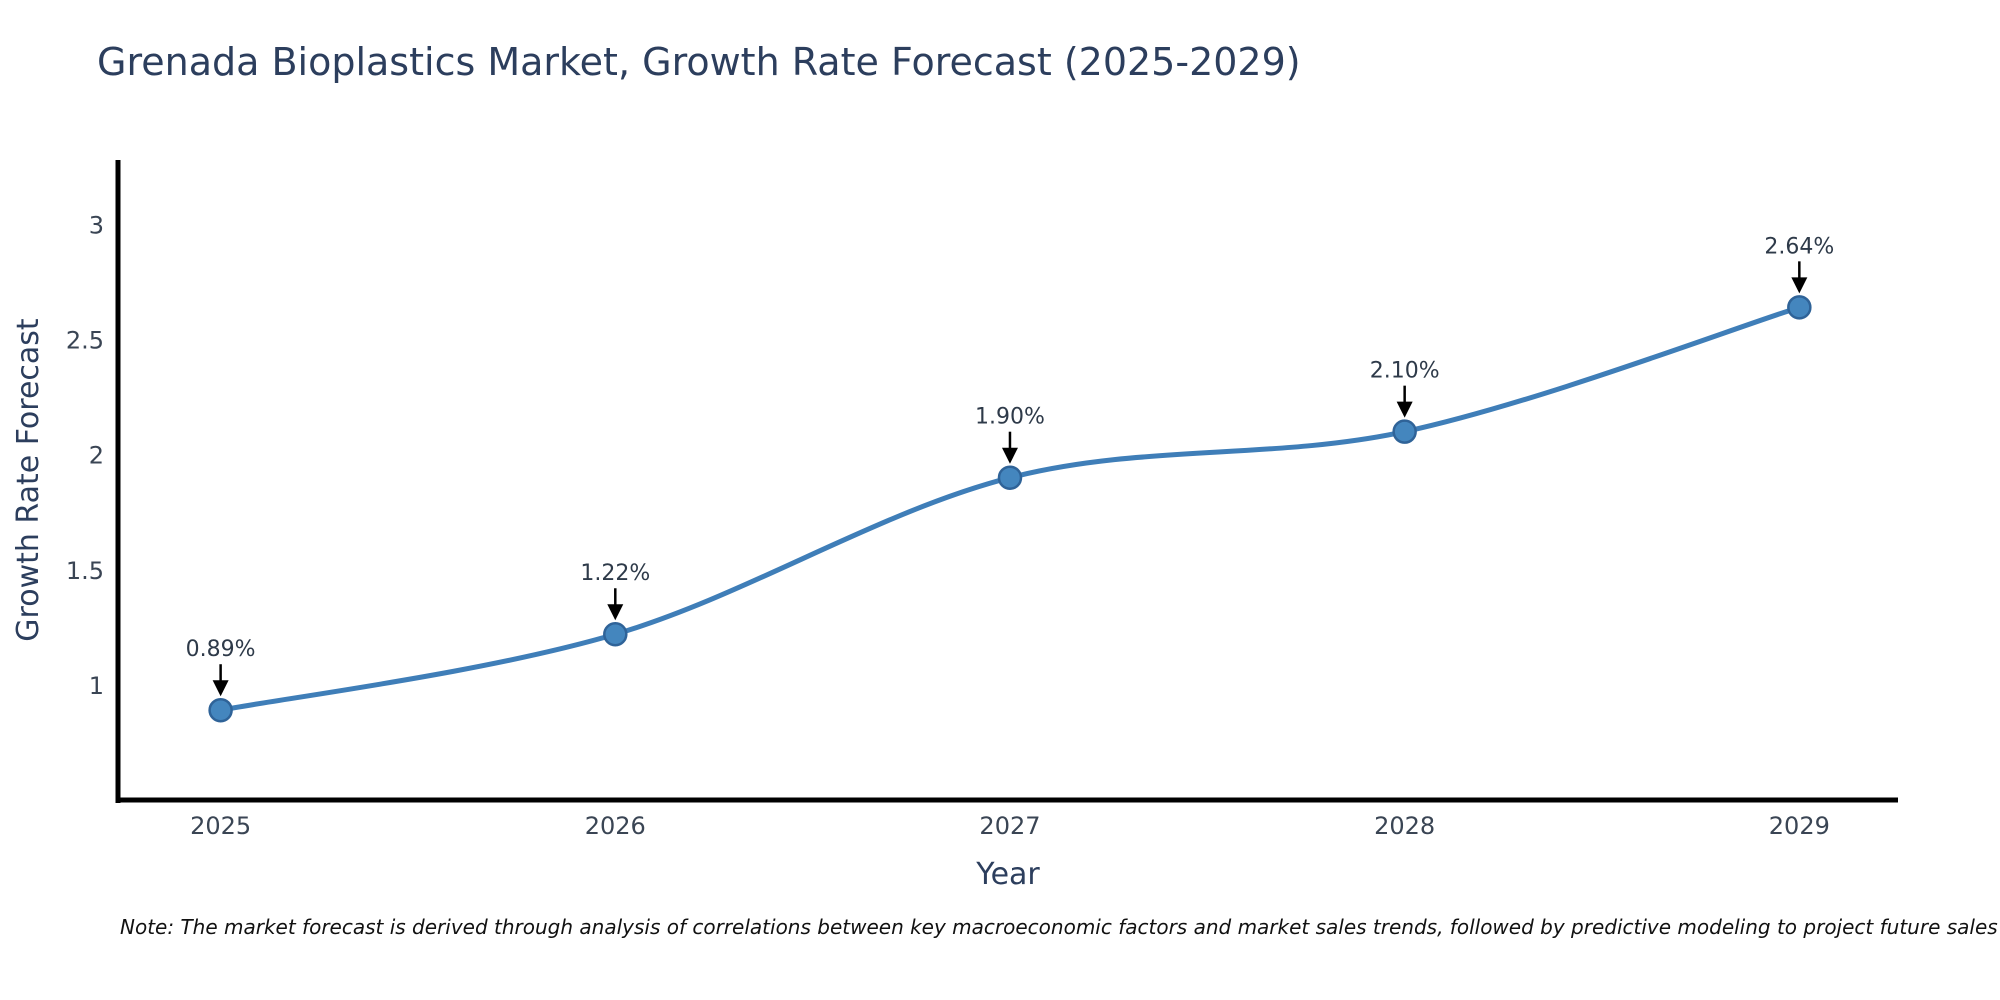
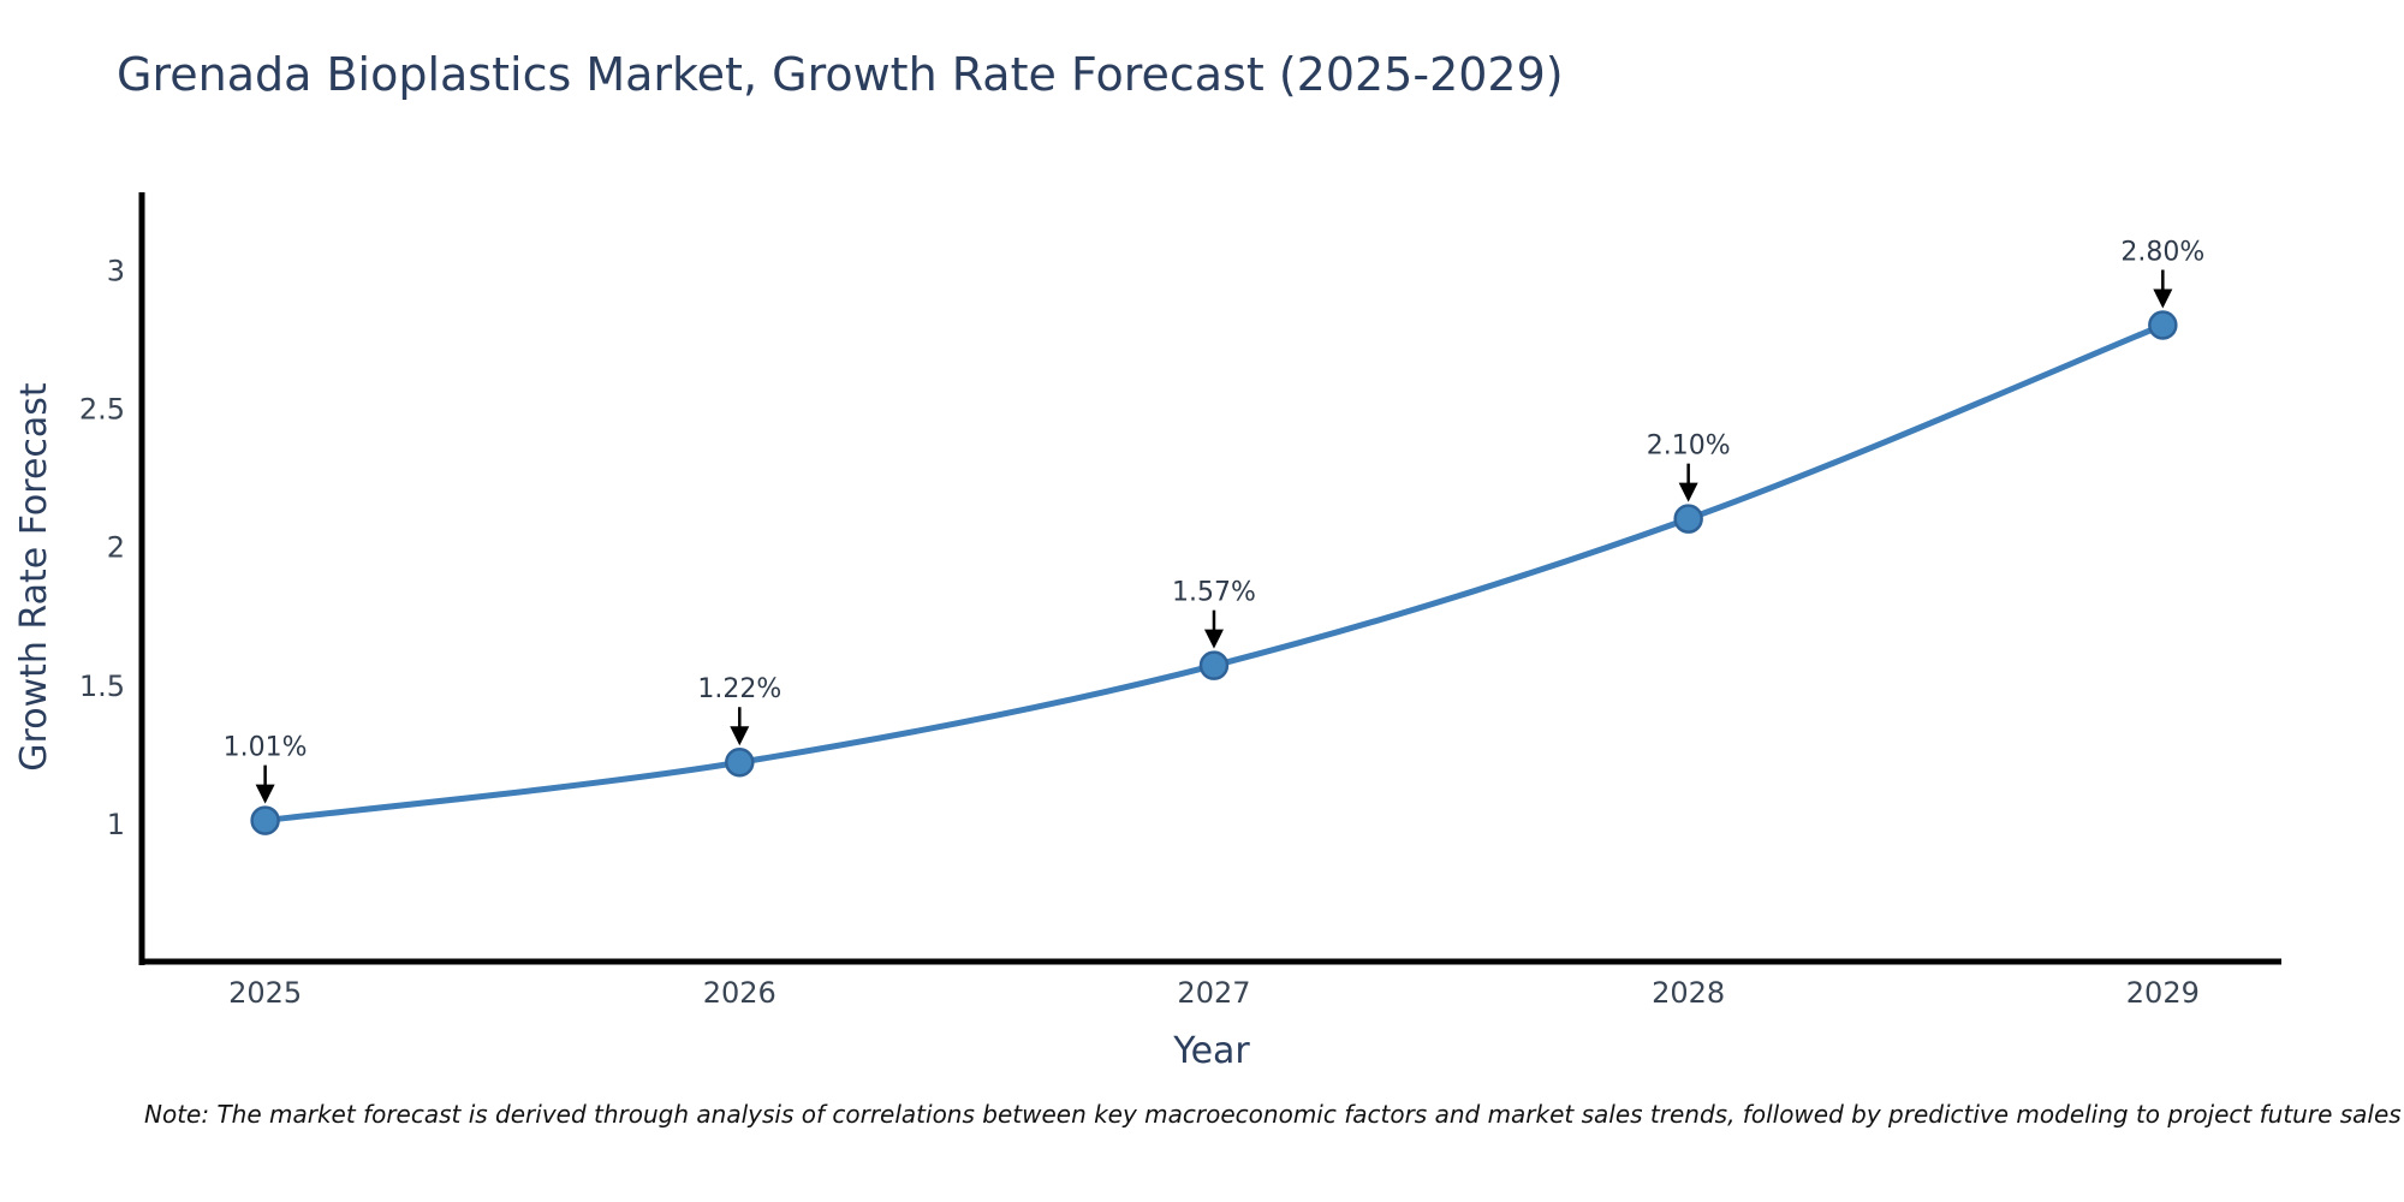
2025: 0.89% -> 1.01%
2027: 1.90% -> 1.57%
2029: 2.64% -> 2.80%
